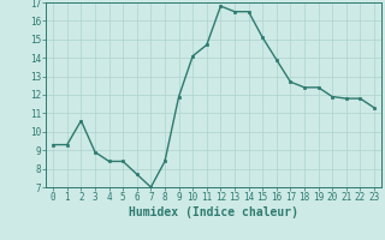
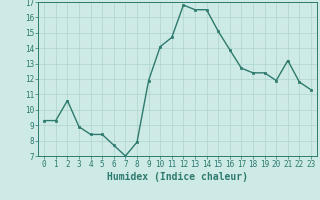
8: 8.4 -> 7.9
21: 11.8 -> 13.2
